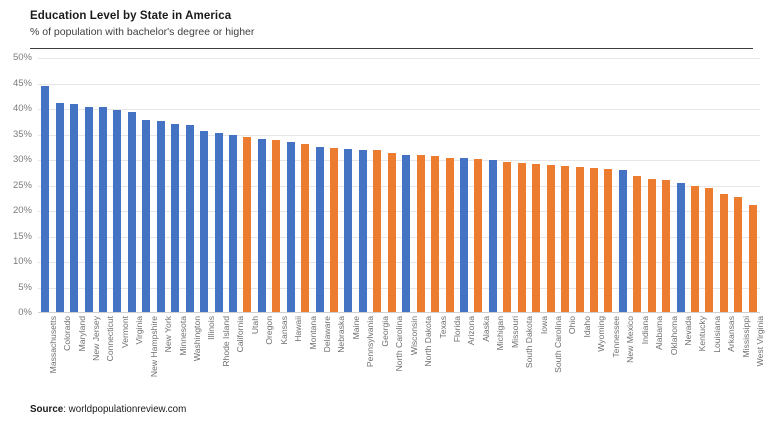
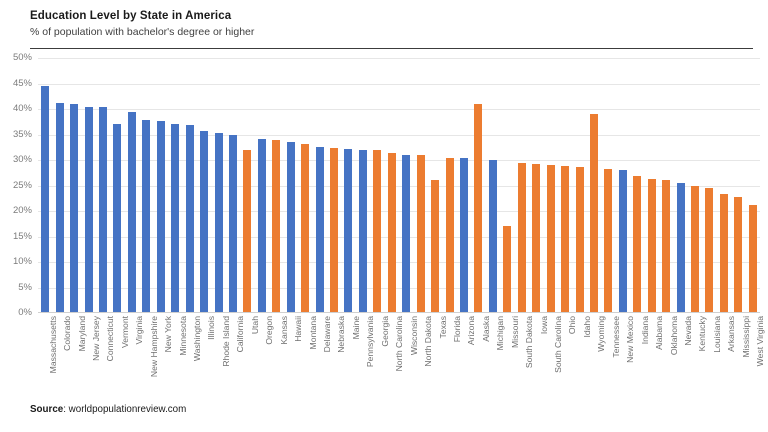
Vermont: 40% -> 37%
Utah: 35% -> 32%
Texas: 31% -> 26%
Alaska: 30% -> 41%
Missouri: 30% -> 17%
Wyoming: 28% -> 39%
